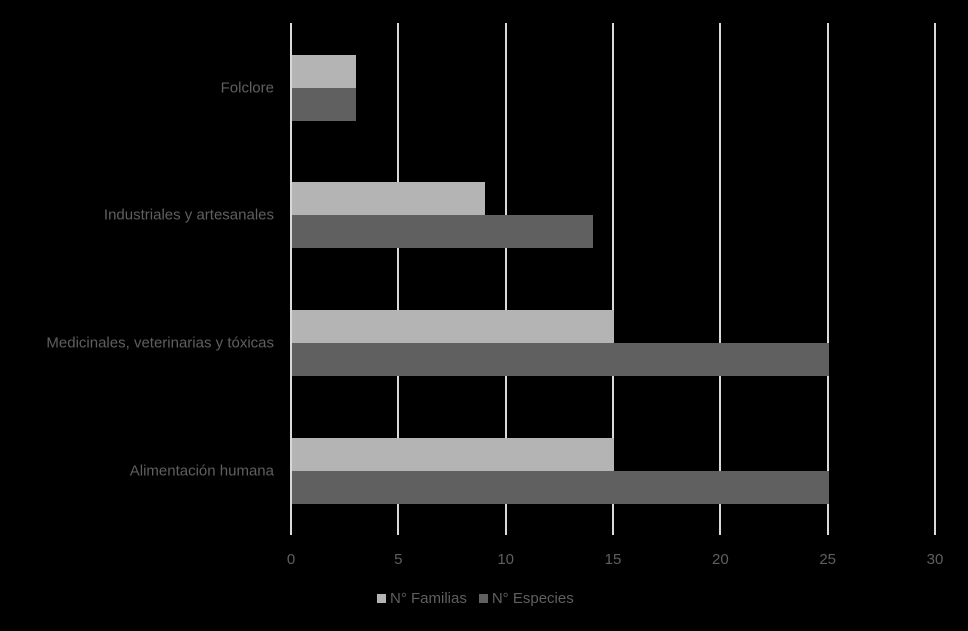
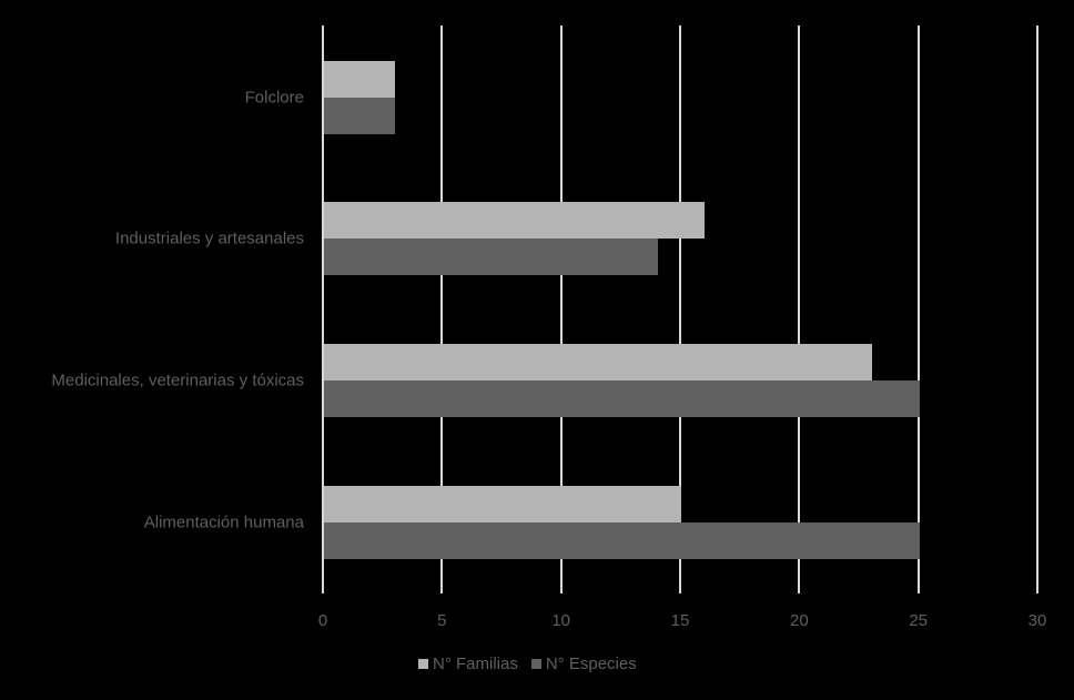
N° Familias/Industriales y artesanales: 9 -> 16
N° Familias/Medicinales, veterinarias y tóxicas: 15 -> 23
